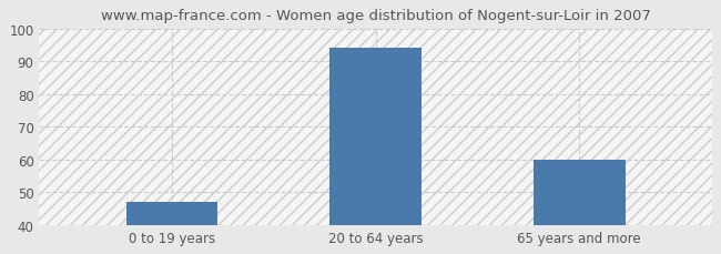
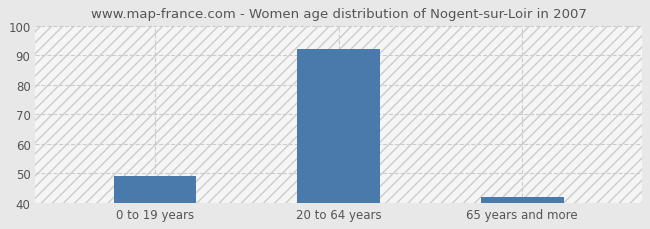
0 to 19 years: 47 -> 49
20 to 64 years: 94 -> 92
65 years and more: 60 -> 42
